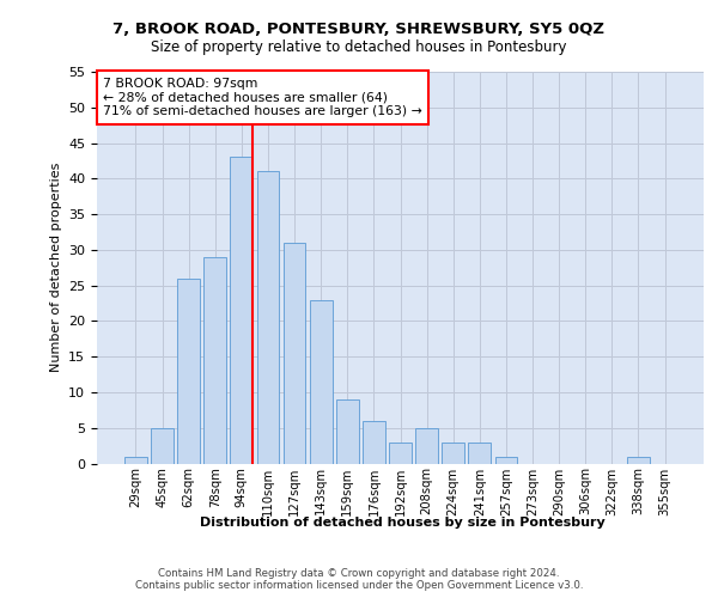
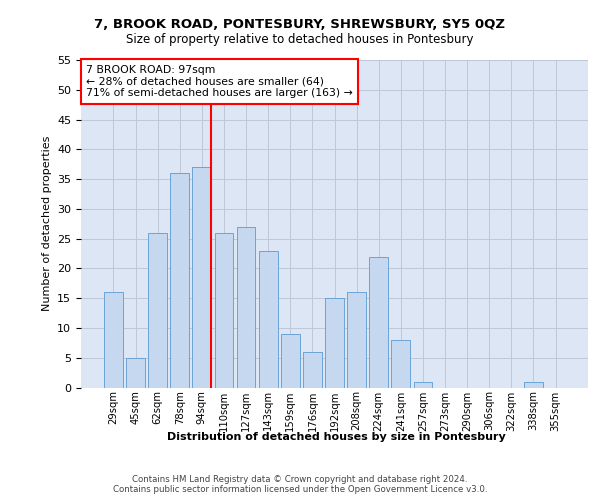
29sqm: 1 -> 16
78sqm: 29 -> 36
94sqm: 43 -> 37
110sqm: 41 -> 26
127sqm: 31 -> 27
192sqm: 3 -> 15
208sqm: 5 -> 16
224sqm: 3 -> 22
241sqm: 3 -> 8
